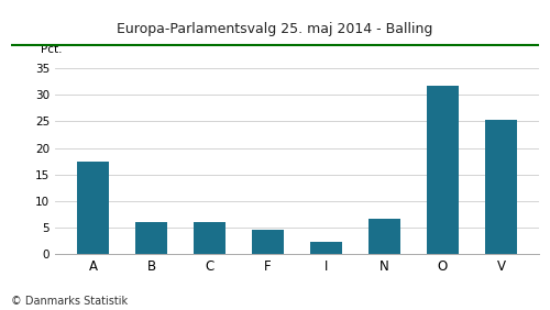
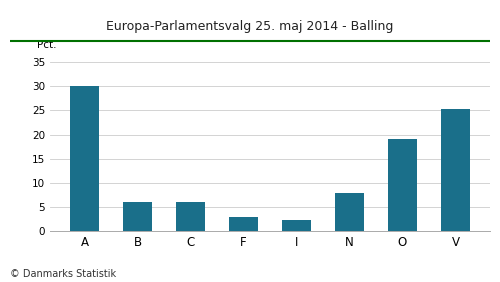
A: 17.5 -> 30.0
F: 4.6 -> 3.0
N: 6.7 -> 8.0
O: 31.8 -> 19.0
